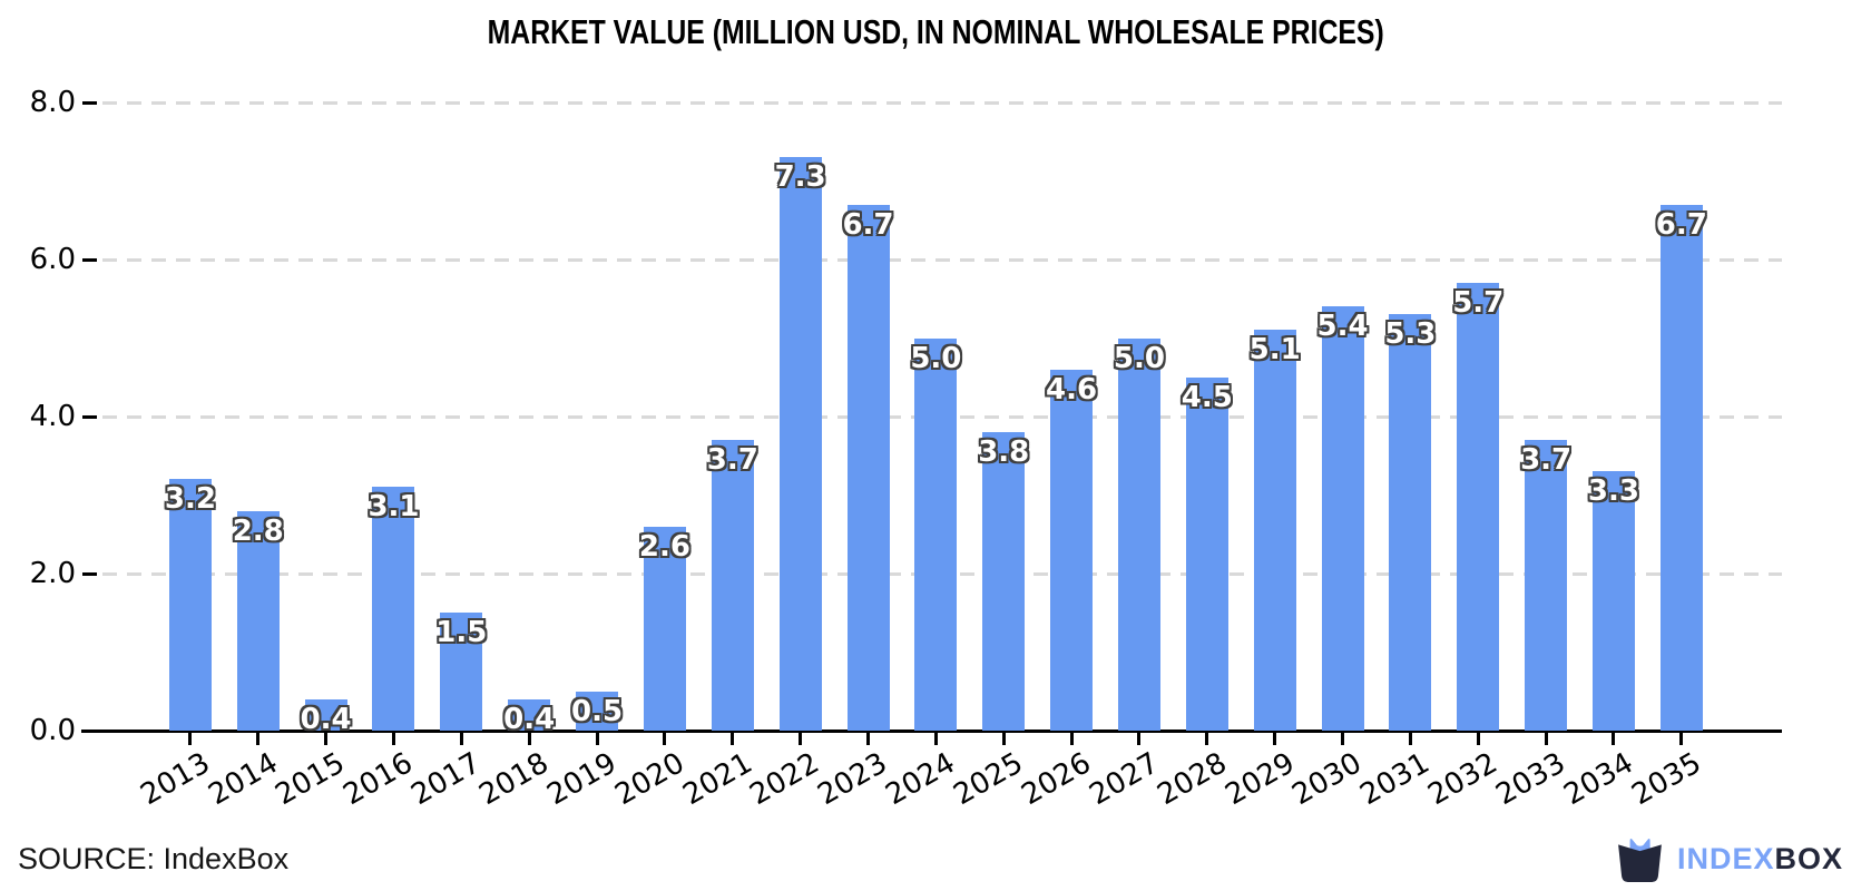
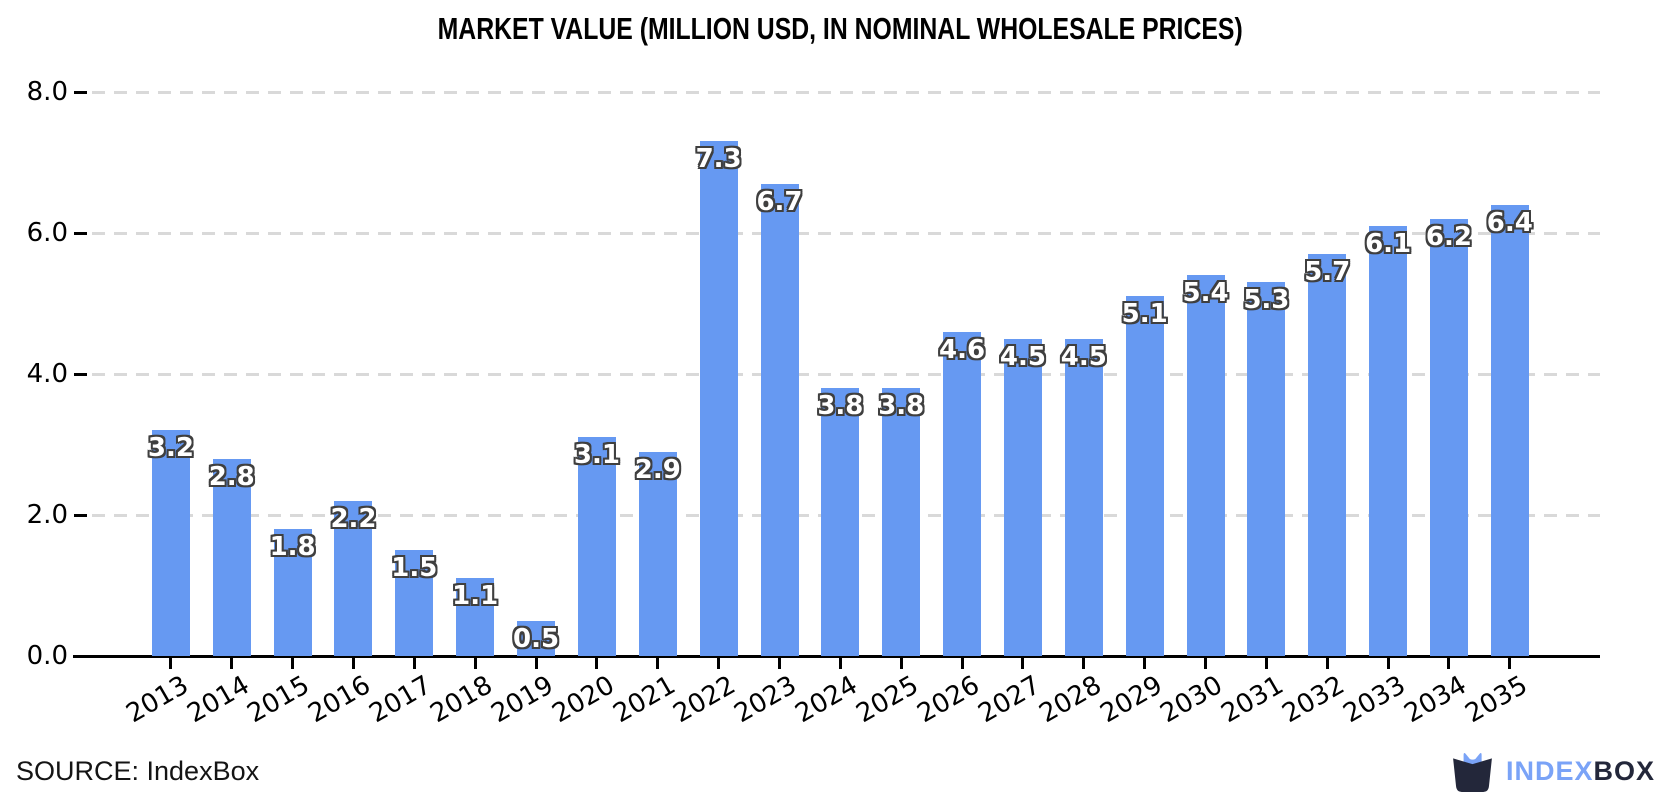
2015: 0.4 -> 1.8
2016: 3.1 -> 2.2
2018: 0.4 -> 1.1
2020: 2.6 -> 3.1
2021: 3.7 -> 2.9
2024: 5.0 -> 3.8
2027: 5.0 -> 4.5
2033: 3.7 -> 6.1
2034: 3.3 -> 6.2
2035: 6.7 -> 6.4
